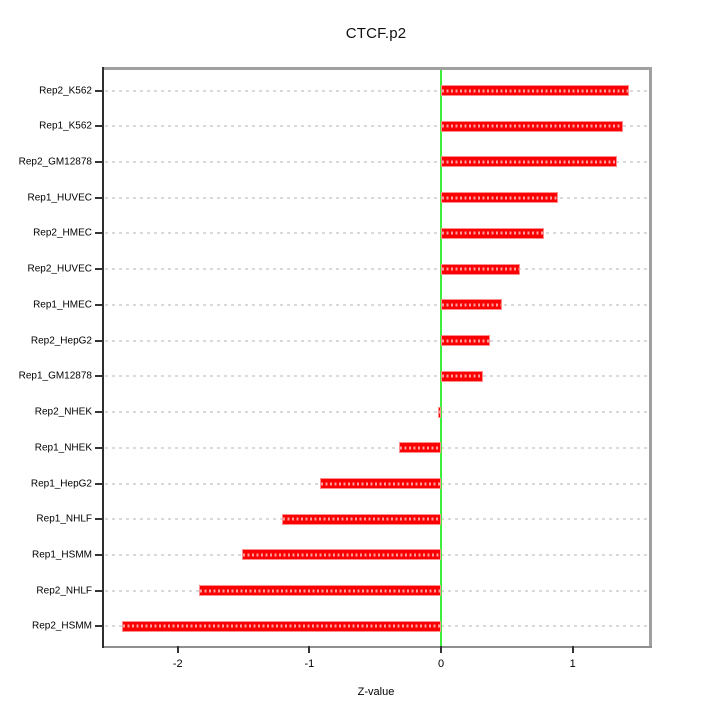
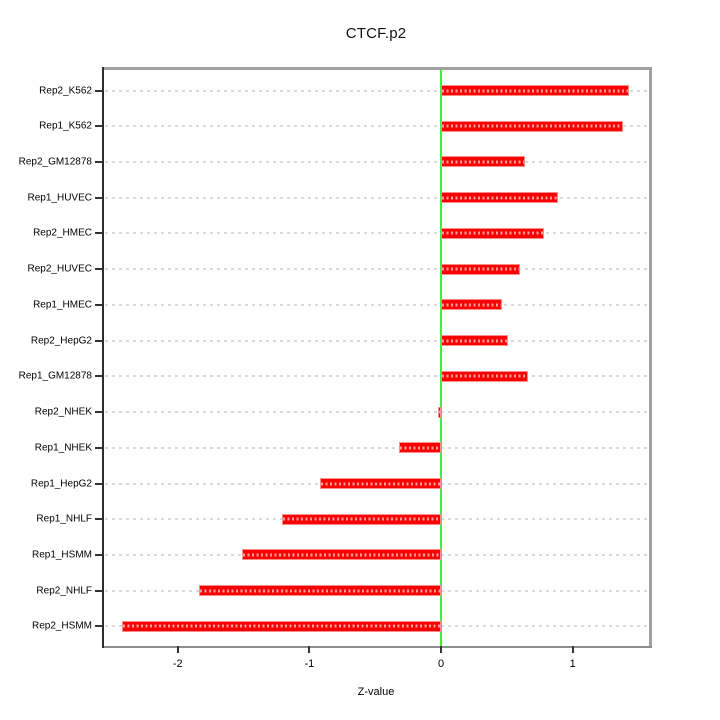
Rep2_GM12878: 1.34 -> 0.64
Rep2_HepG2: 0.37 -> 0.51
Rep1_GM12878: 0.32 -> 0.66
